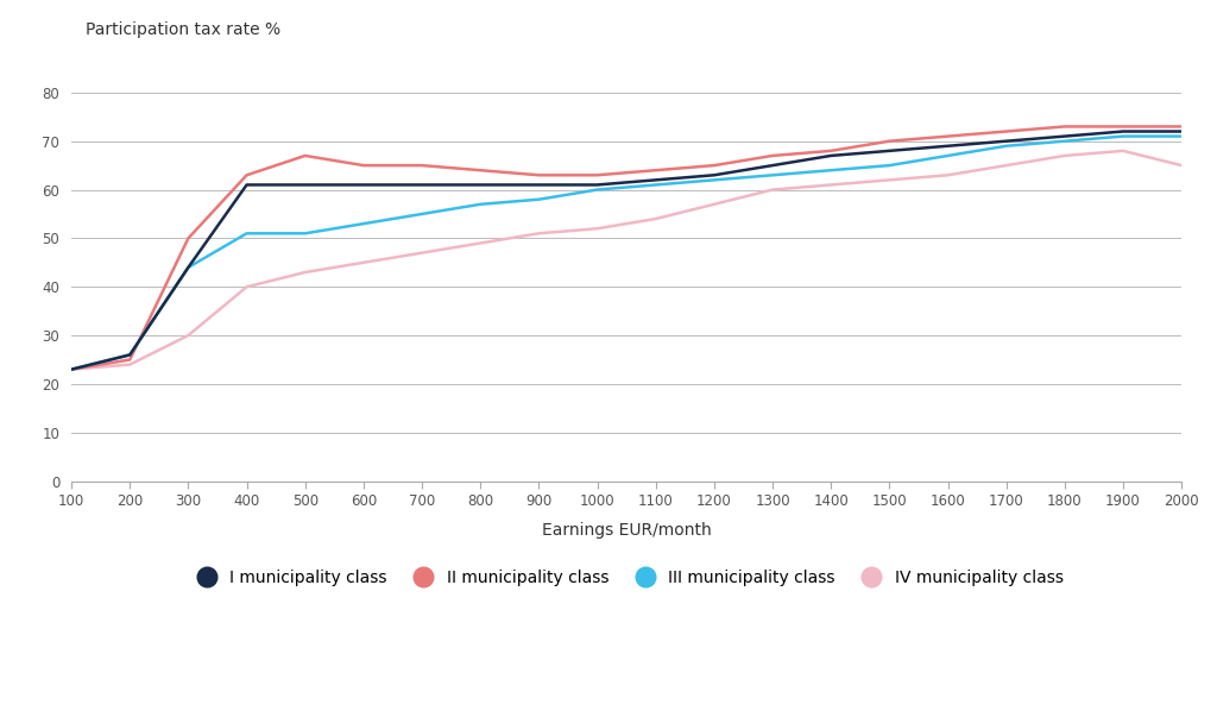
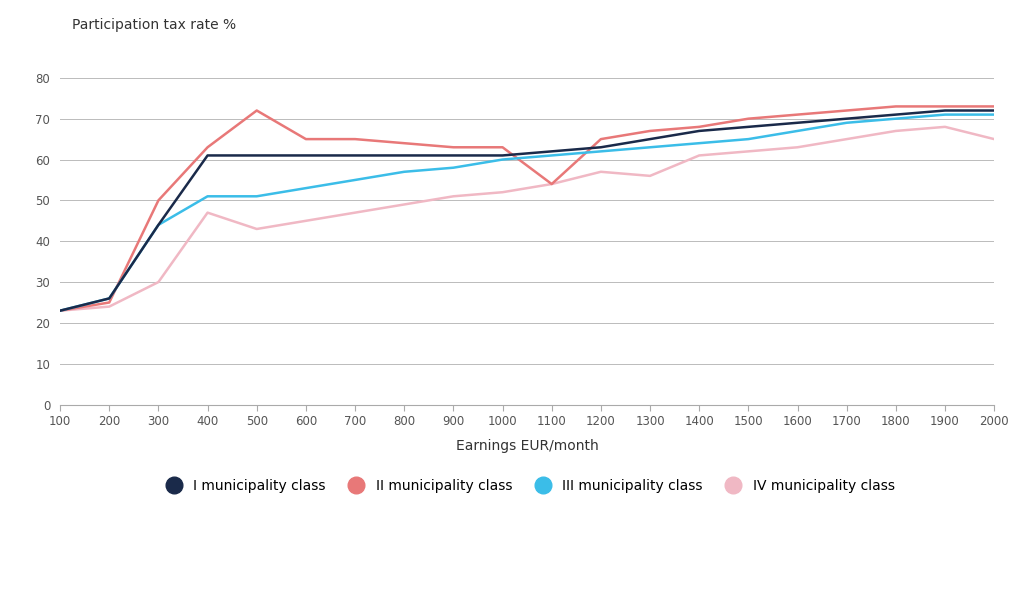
IV municipality class/400: 40 -> 47
II municipality class/500: 67 -> 72
II municipality class/1100: 64 -> 54
IV municipality class/1300: 60 -> 56
